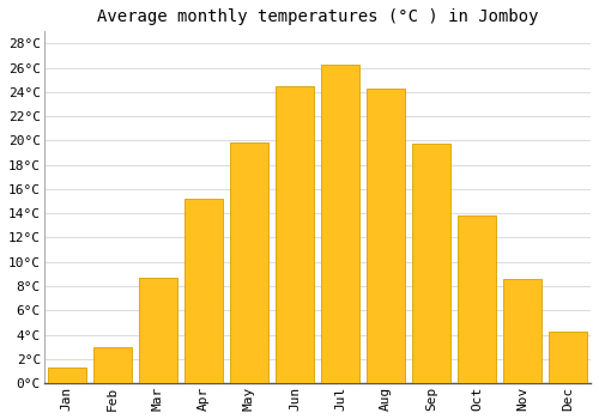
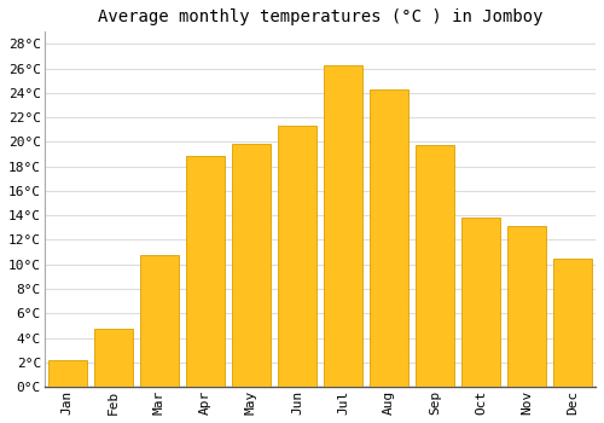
Jan: 1.3°C -> 2.2°C
Feb: 3.0°C -> 4.7°C
Mar: 8.7°C -> 10.8°C
Apr: 15.2°C -> 18.9°C
Jun: 24.5°C -> 21.3°C
Nov: 8.6°C -> 13.1°C
Dec: 4.2°C -> 10.5°C
